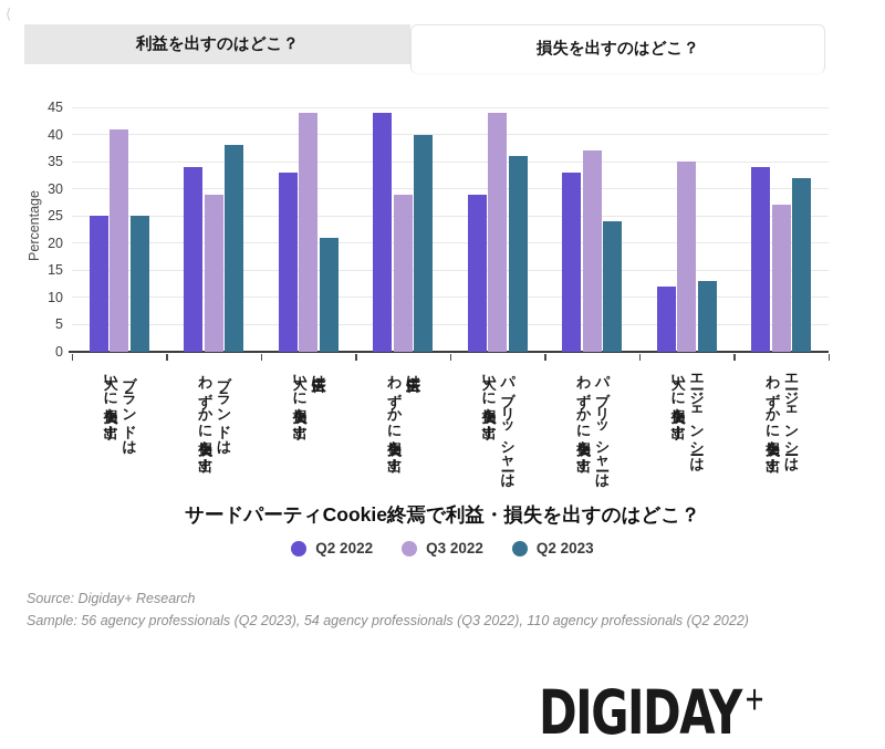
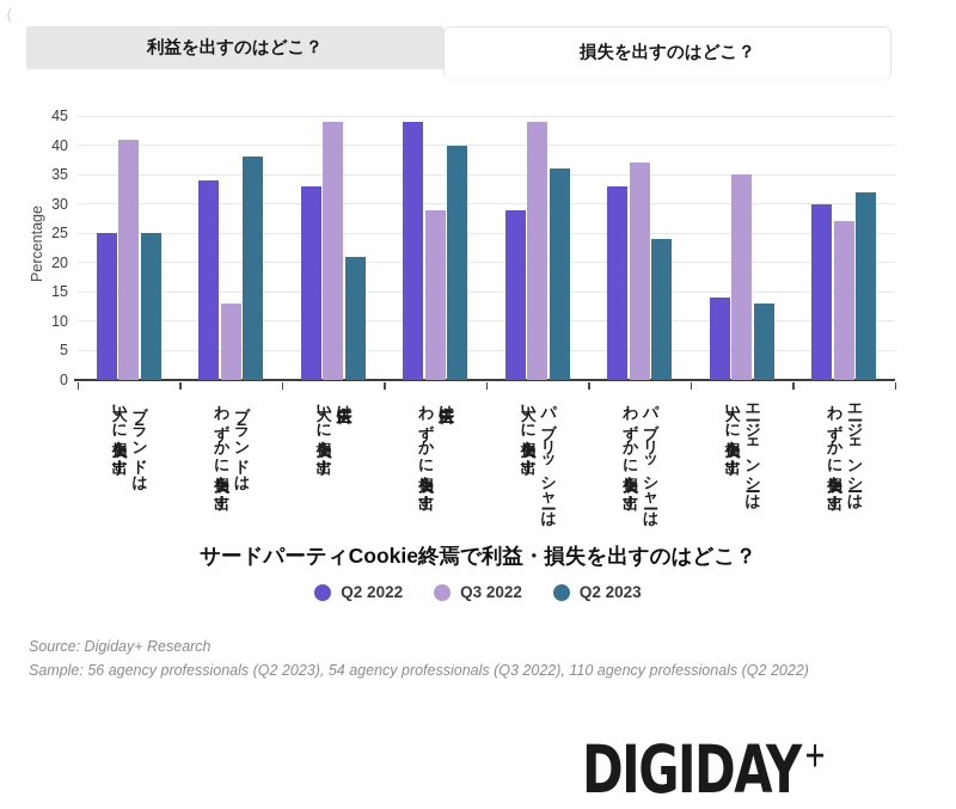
Q3 2022/ブランドは わずかに損失を出す: 29 -> 13
Q2 2022/エージェンシーは 大いに損失を出す: 12 -> 14
Q2 2022/エージェンシーは わずかに損失を出す: 34 -> 30
